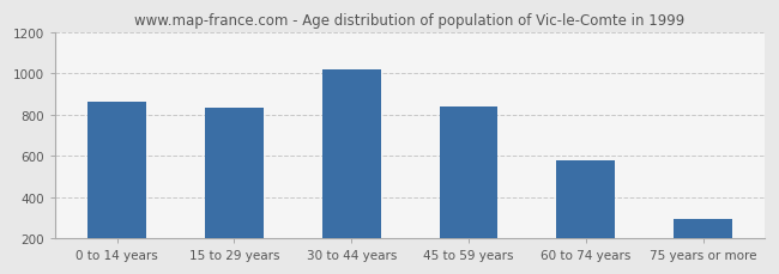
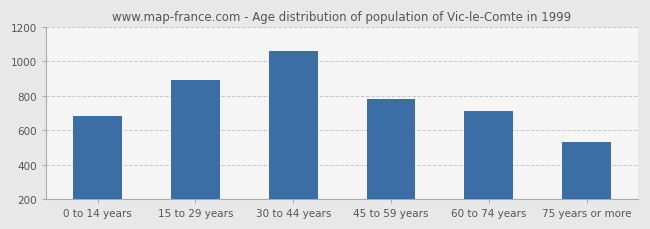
0 to 14 years: 860 -> 680
15 to 29 years: 840 -> 890
30 to 44 years: 1020 -> 1060
45 to 59 years: 840 -> 780
60 to 74 years: 580 -> 710
75 years or more: 290 -> 530
